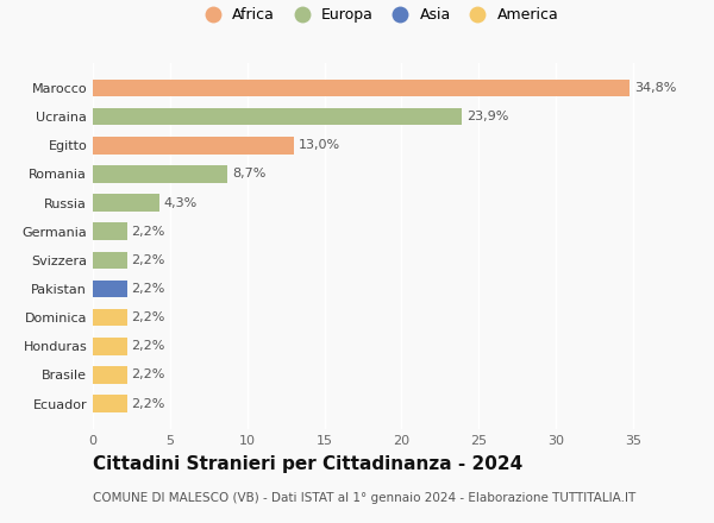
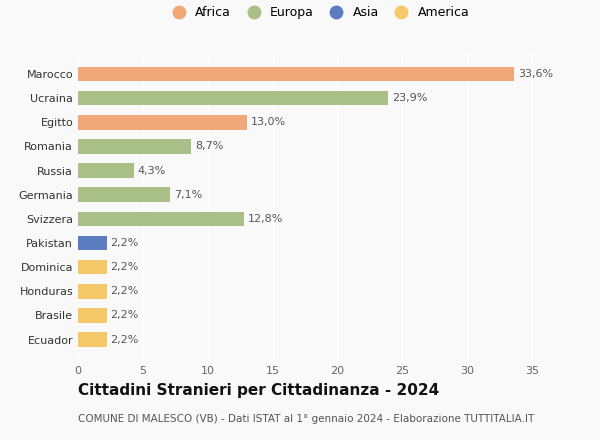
Marocco: 34,8% -> 33,6%
Germania: 2,2% -> 7,1%
Svizzera: 2,2% -> 12,8%
